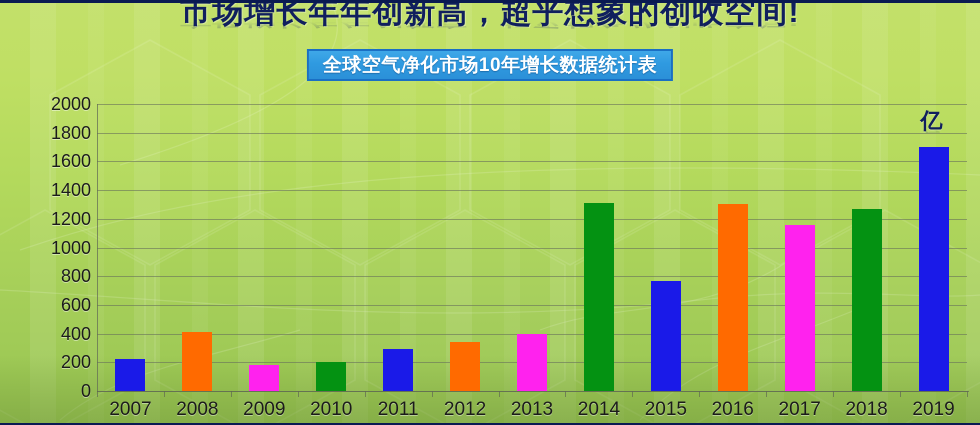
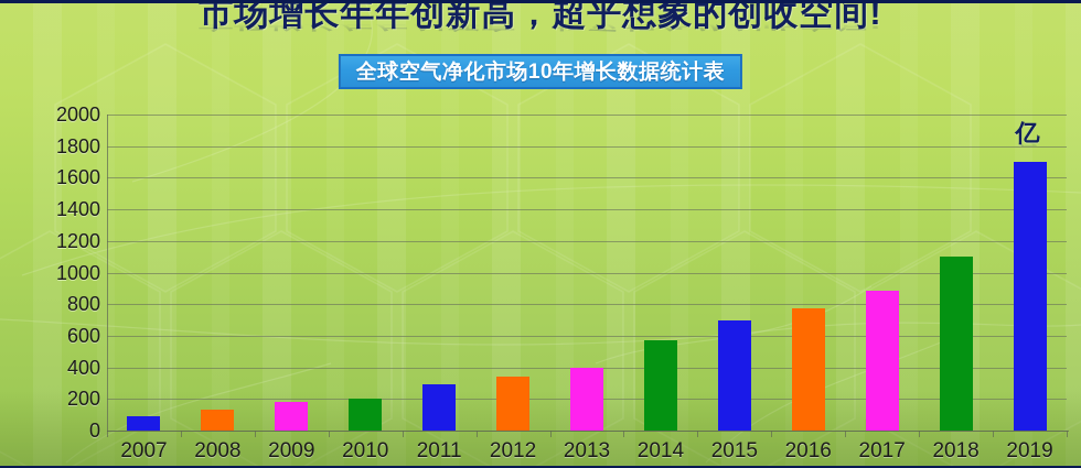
2007: 220 -> 90
2008: 410 -> 140
2014: 1310 -> 580
2015: 770 -> 700
2016: 1300 -> 780
2017: 1160 -> 880
2018: 1270 -> 1100
